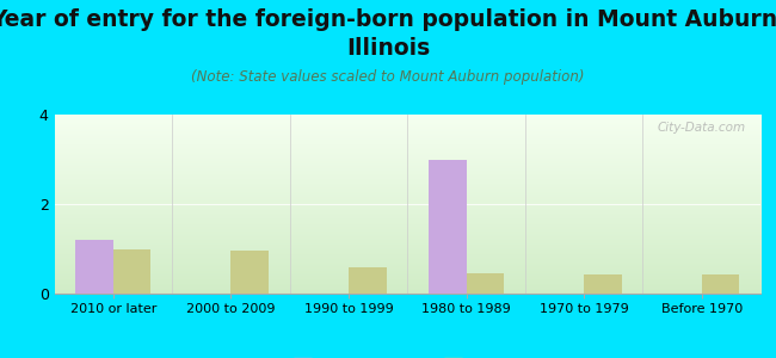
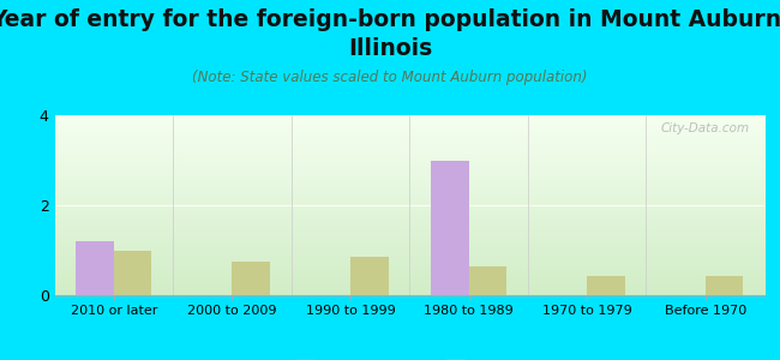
Illinois/2000 to 2009: 0.95 -> 0.75
Illinois/1990 to 1999: 0.60 -> 0.85
Illinois/1980 to 1989: 0.45 -> 0.65
